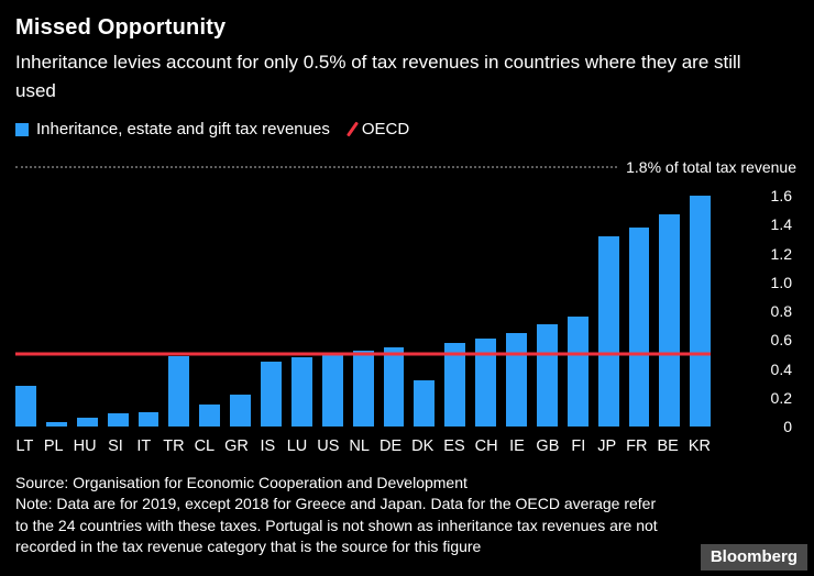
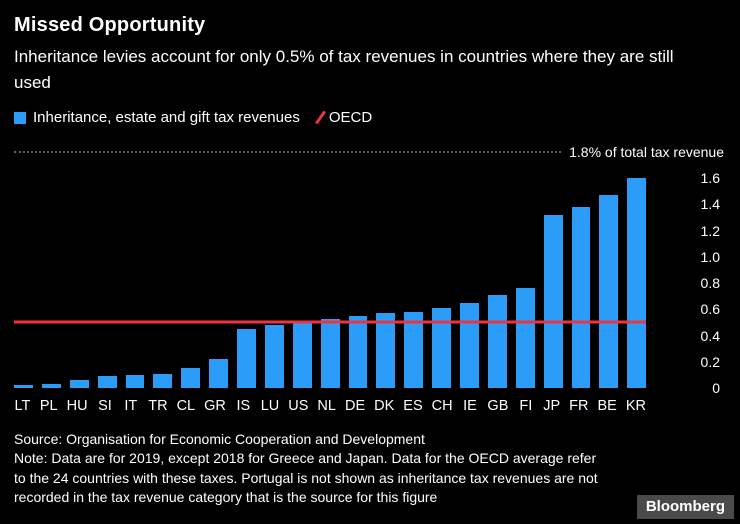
LT: 0.28 -> 0.02
TR: 0.49 -> 0.11
DK: 0.32 -> 0.57
